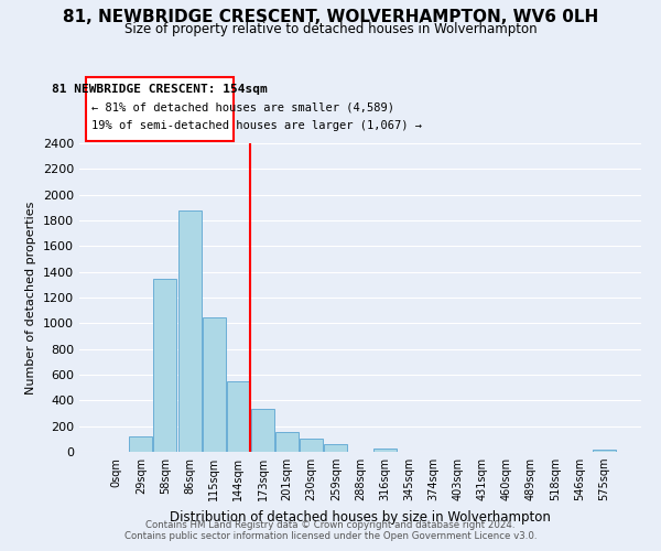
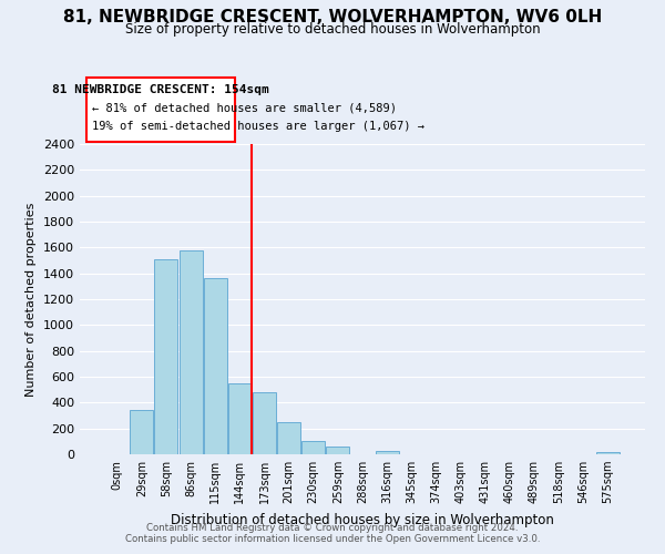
29sqm: 120 -> 340
58sqm: 1350 -> 1510
86sqm: 1880 -> 1580
115sqm: 1050 -> 1360
173sqm: 340 -> 480
201sqm: 160 -> 250
